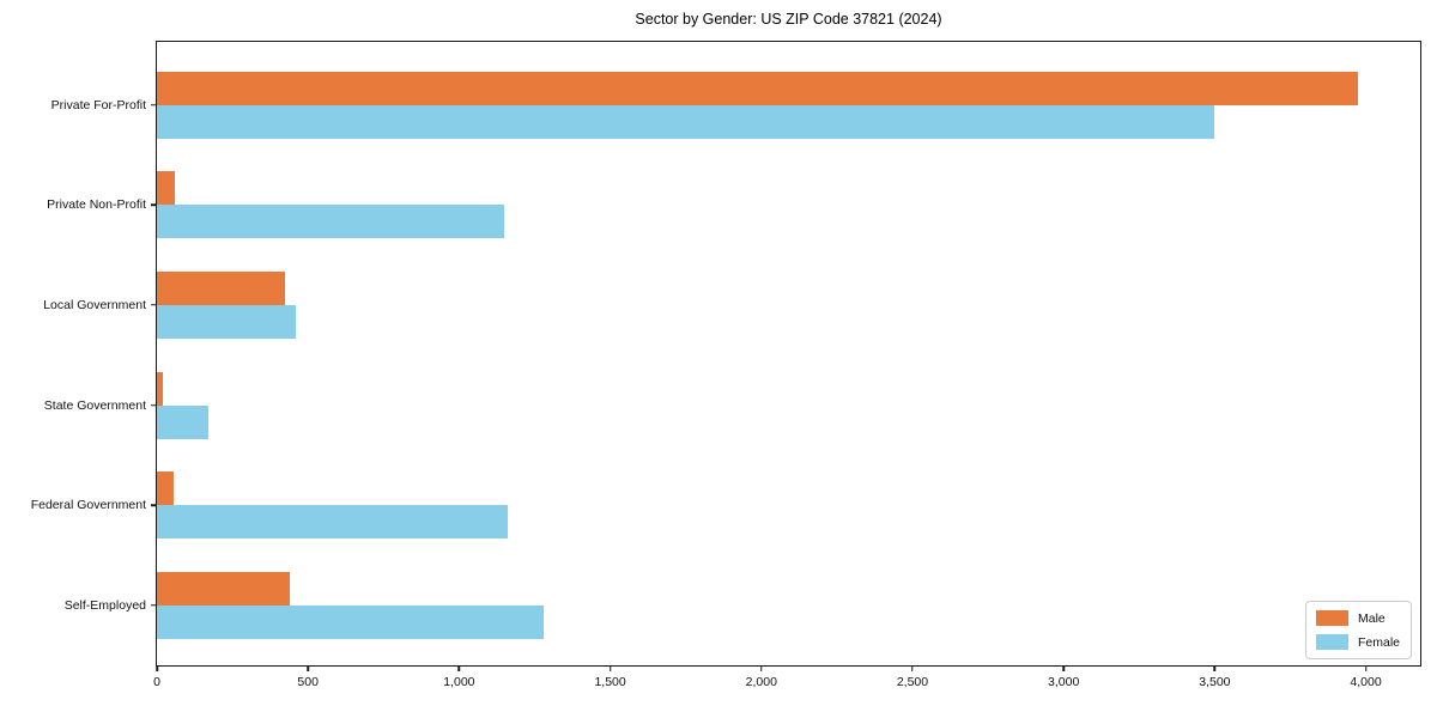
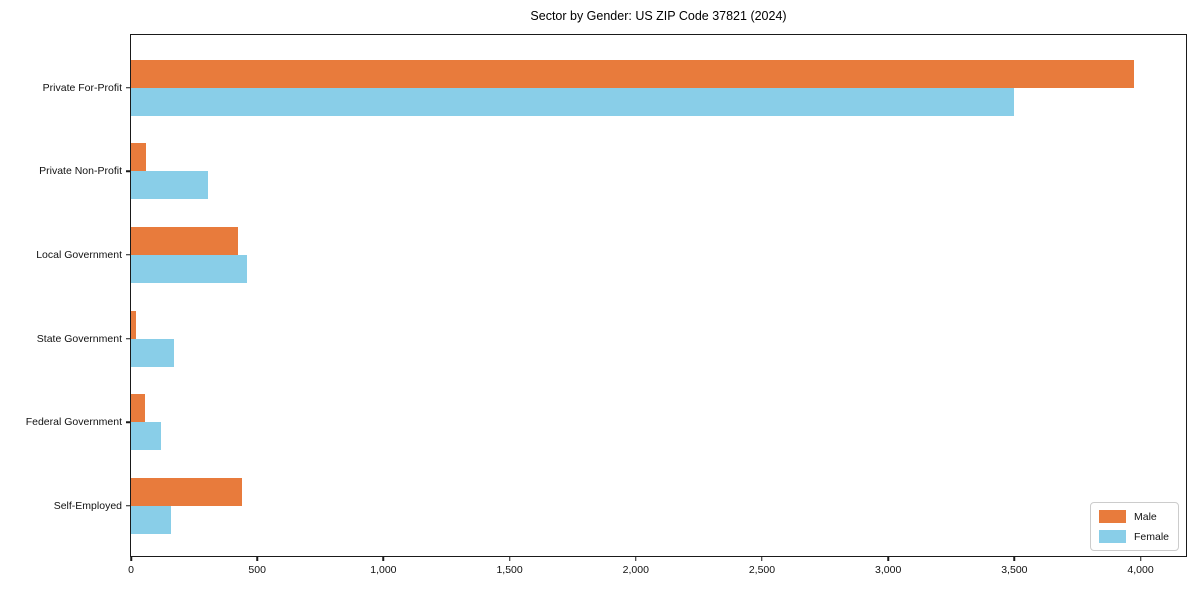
Female/Private Non-Profit: 1150 -> 300
Female/Federal Government: 1160 -> 120
Female/Self-Employed: 1280 -> 160
